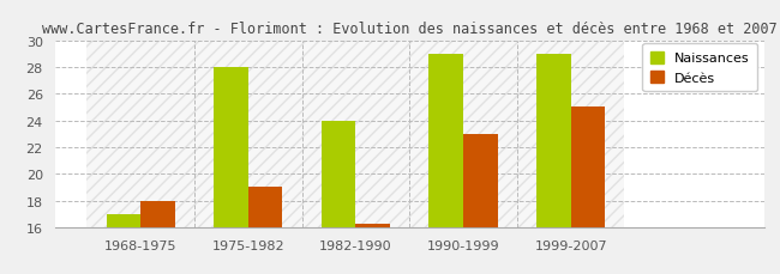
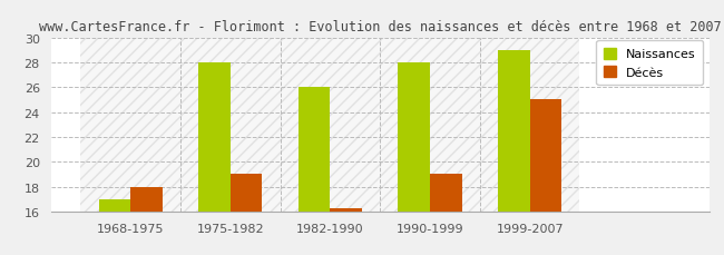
Naissances/1982-1990: 24 -> 26
Naissances/1990-1999: 29 -> 28
Décès/1990-1999: 23.0 -> 19.0
